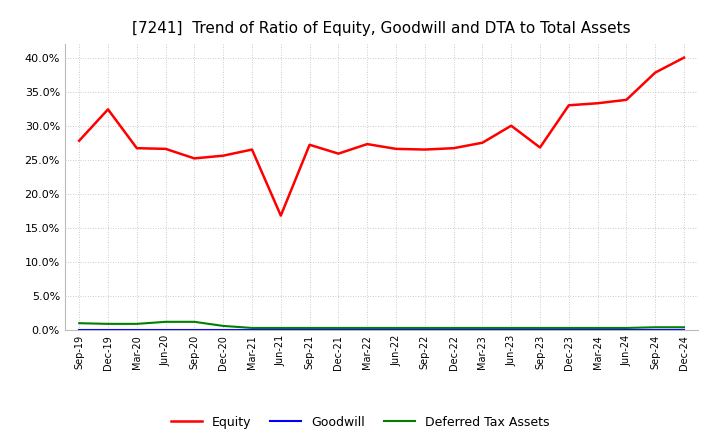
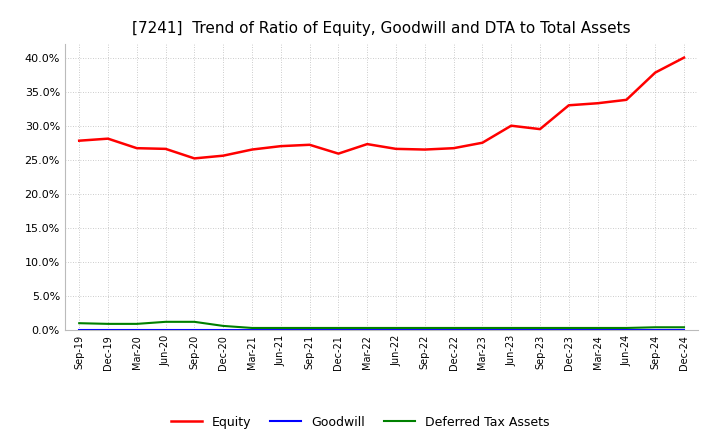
Equity/Dec-19: 32.4% -> 28.1%
Equity/Jun-21: 16.8% -> 27.0%
Equity/Sep-23: 26.8% -> 29.5%
